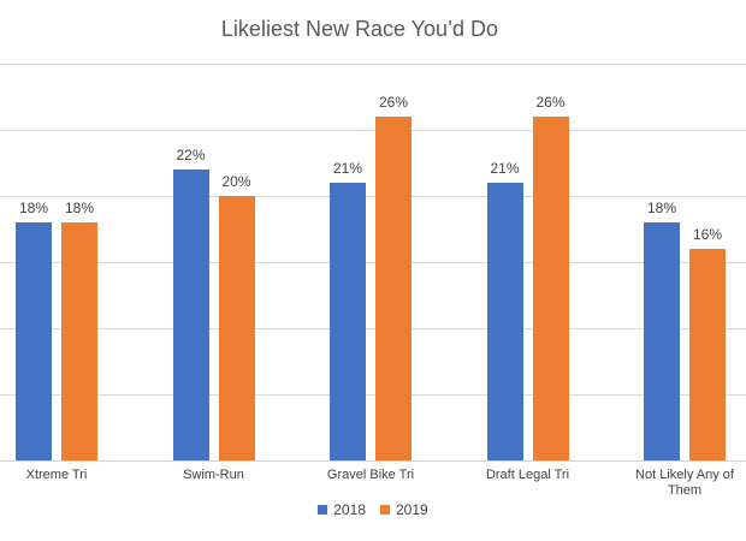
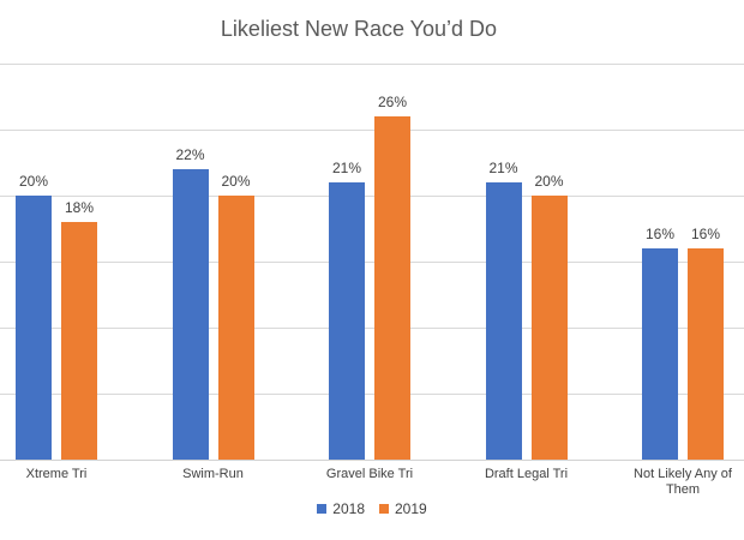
2018/Xtreme Tri: 18% -> 20%
2019/Draft Legal Tri: 26% -> 20%
2018/Not Likely Any of Them: 18% -> 16%
